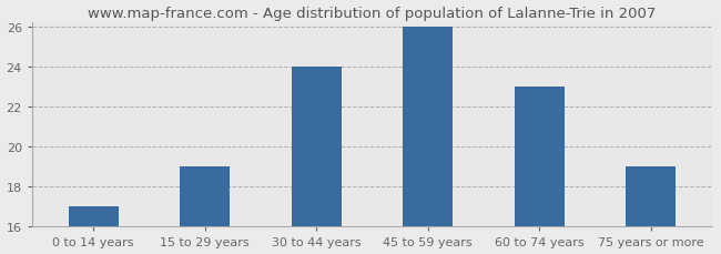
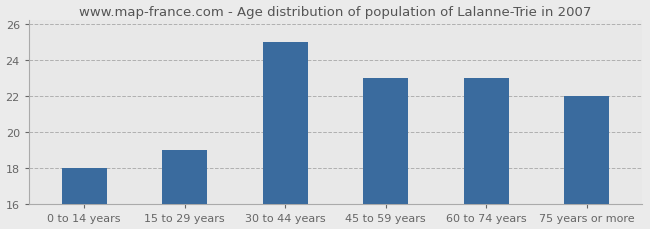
0 to 14 years: 17 -> 18
30 to 44 years: 24 -> 25
45 to 59 years: 26 -> 23
75 years or more: 19 -> 22
